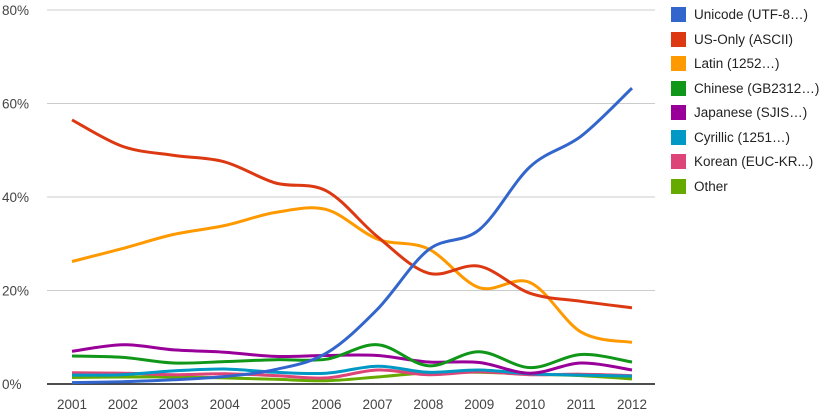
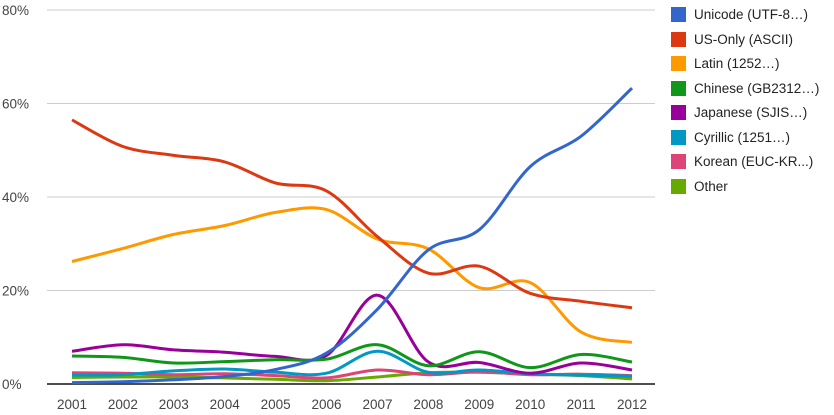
Japanese (SJIS…)/2007: 6% -> 19%
Cyrillic (1251…)/2007: 4% -> 7%
